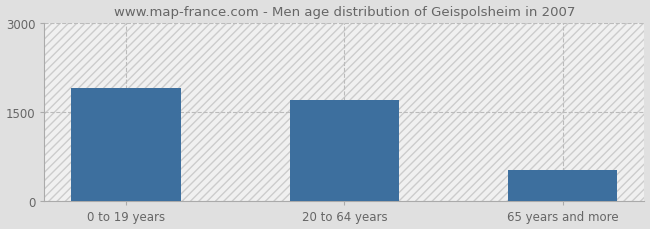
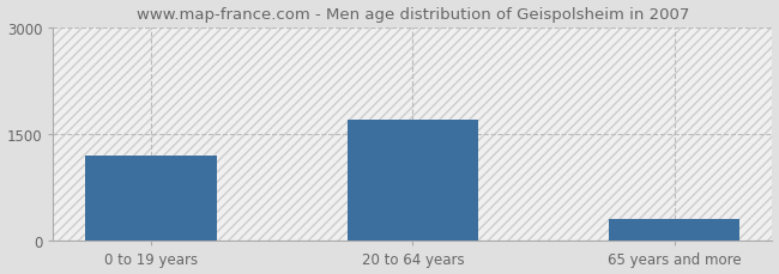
0 to 19 years: 1900 -> 1200
65 years and more: 520 -> 320
